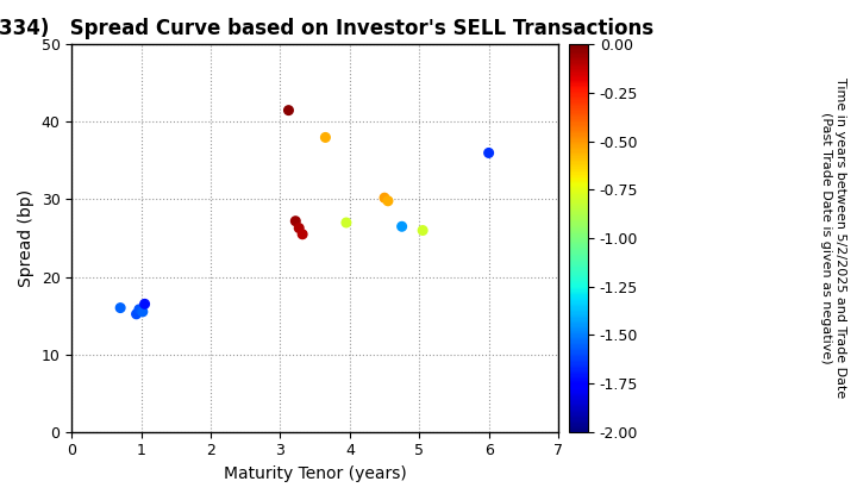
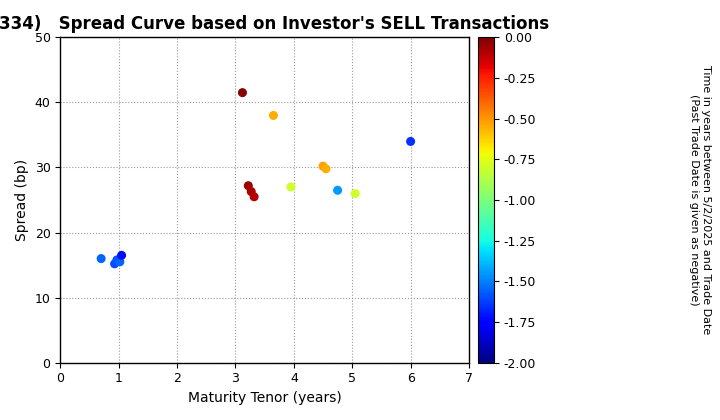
6: 36.0 -> 34.0
